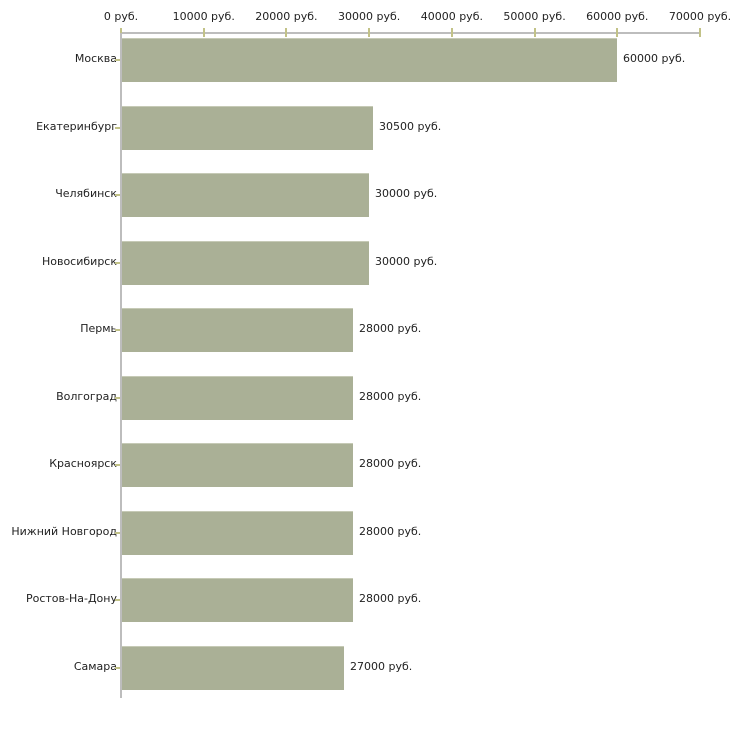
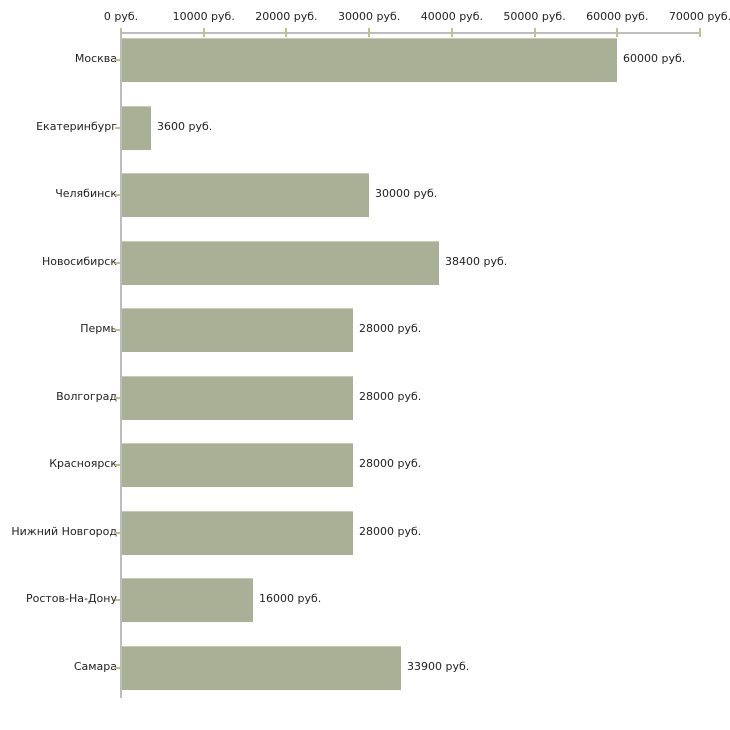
Екатеринбург: 30500 -> 3600
Новосибирск: 30000 -> 38400
Ростов-На-Дону: 28000 -> 16000
Самара: 27000 -> 33900
